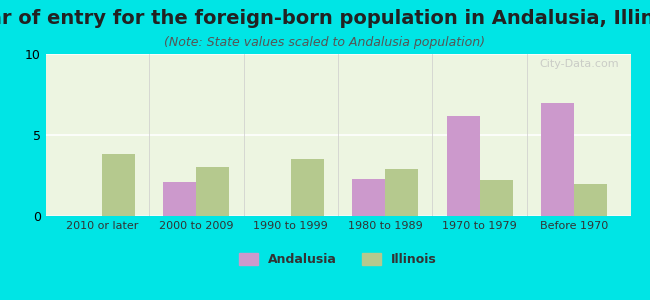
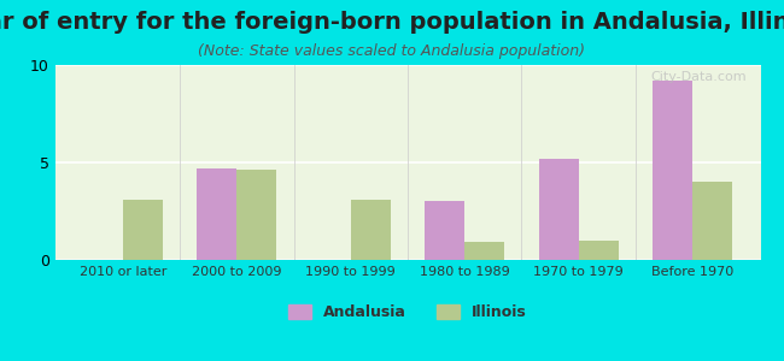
Illinois/2010 or later: 3.8 -> 3.1
Andalusia/2000 to 2009: 2.1 -> 4.7
Illinois/2000 to 2009: 3.0 -> 4.6
Illinois/1990 to 1999: 3.5 -> 3.1
Andalusia/1980 to 1989: 2.3 -> 3.0
Illinois/1980 to 1989: 2.9 -> 0.9
Andalusia/1970 to 1979: 6.2 -> 5.2
Illinois/1970 to 1979: 2.2 -> 1.0
Andalusia/Before 1970: 7.0 -> 9.2
Illinois/Before 1970: 2.0 -> 4.0
